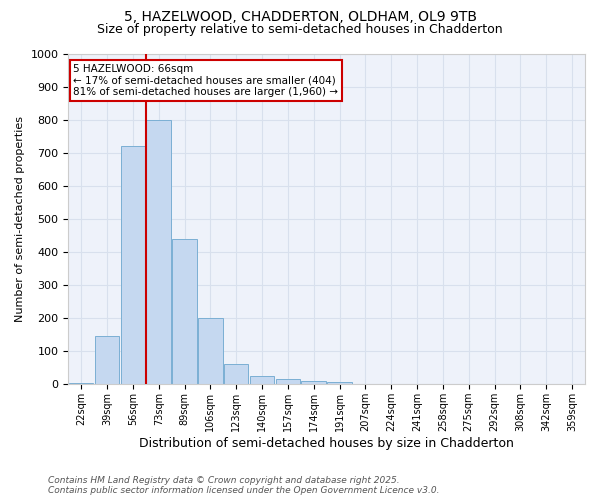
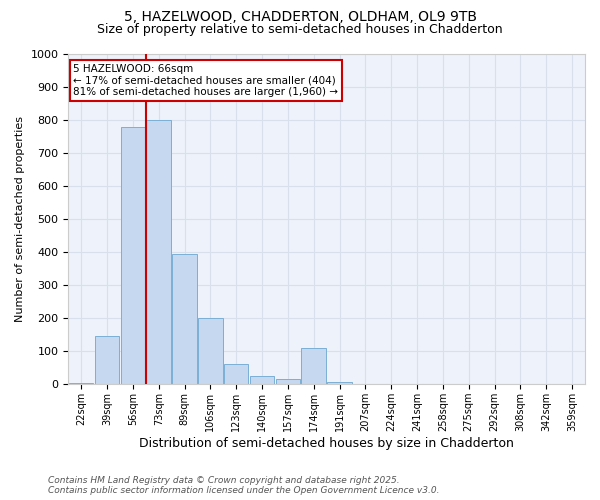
56sqm: 720 -> 780
89sqm: 440 -> 395
174sqm: 10 -> 110
